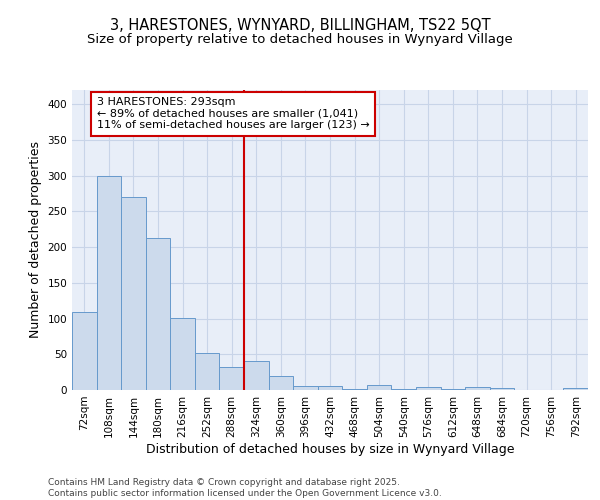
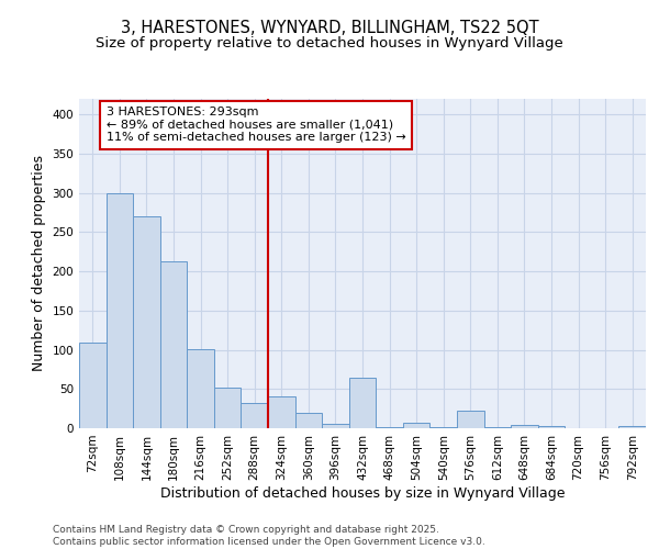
432sqm: 6 -> 64
576sqm: 4 -> 22
